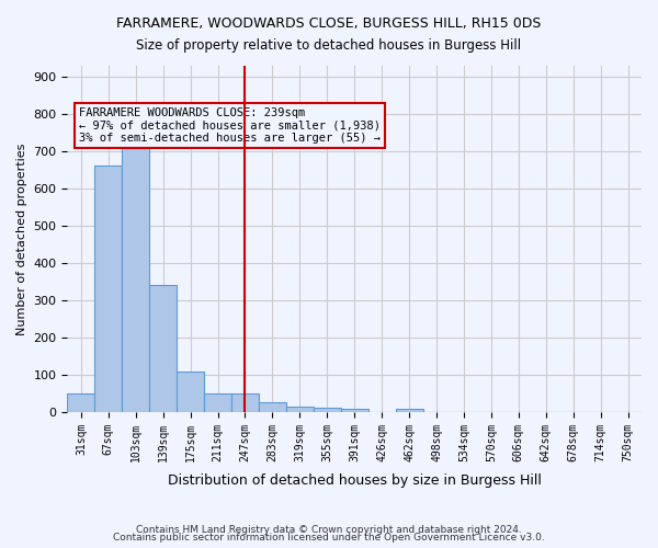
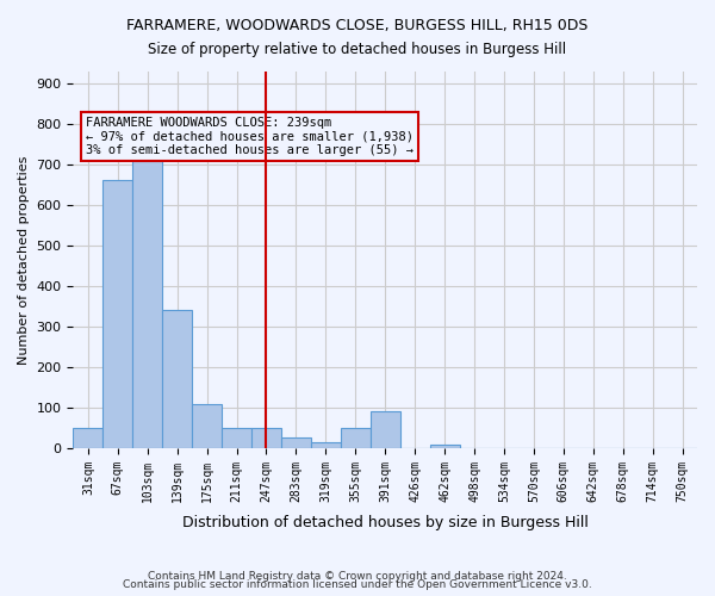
355sqm: 13 -> 50
391sqm: 10 -> 90
